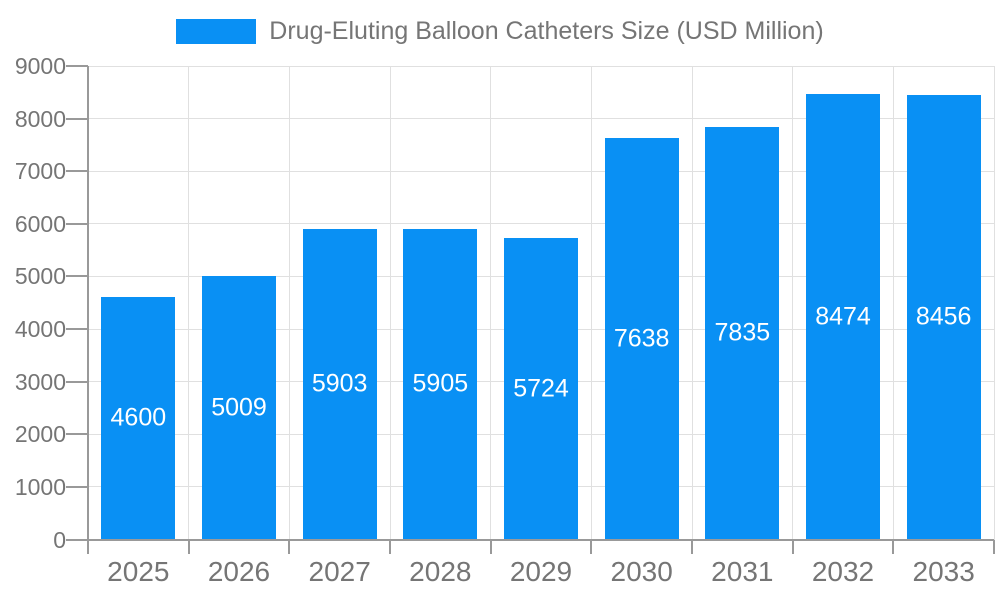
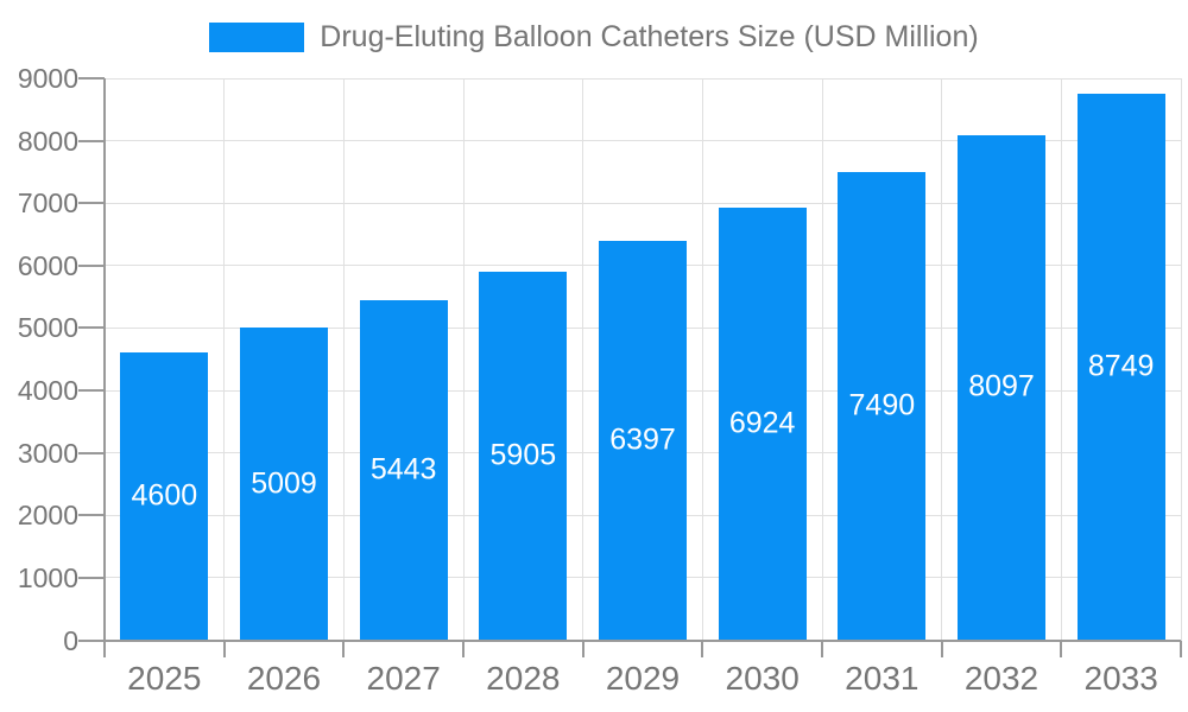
2027: 5903 -> 5443
2029: 5724 -> 6397
2030: 7638 -> 6924
2031: 7835 -> 7490
2032: 8474 -> 8097
2033: 8456 -> 8749
